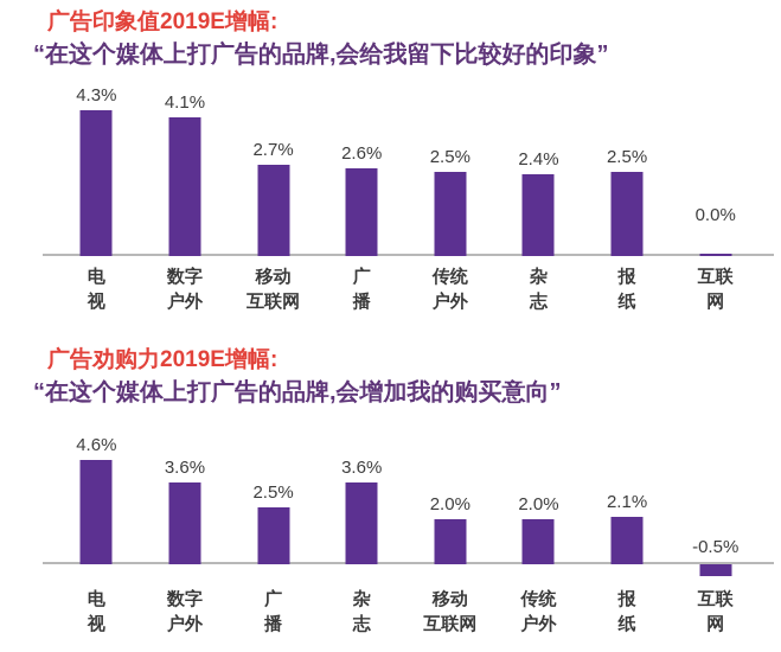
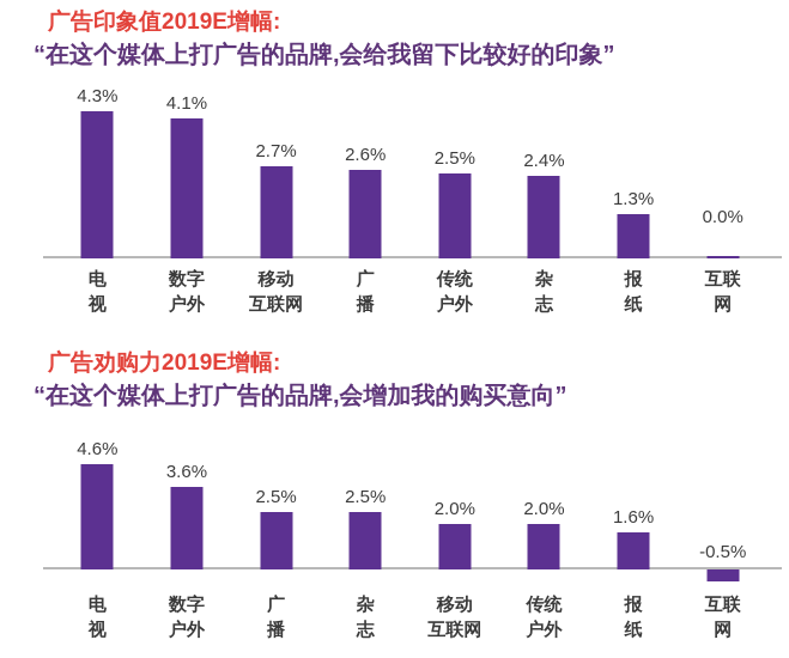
广告印象值2019E增幅:/报纸: 2.5% -> 1.3%
广告劝购力2019E增幅:/杂志: 3.6% -> 2.5%
广告劝购力2019E增幅:/报纸: 2.1% -> 1.6%
